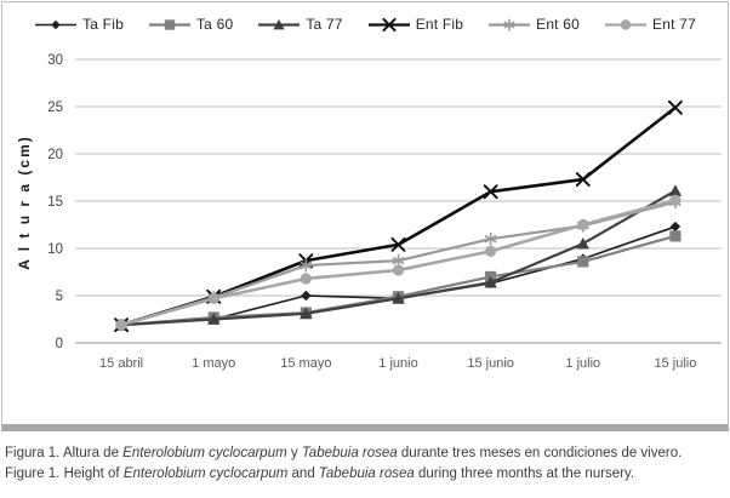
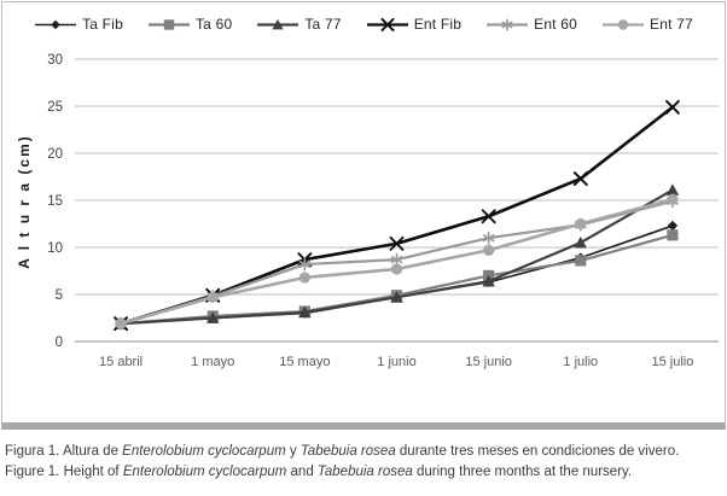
Ta Fib/15 mayo: 5 -> 3
Ent Fib/15 junio: 16 -> 13
